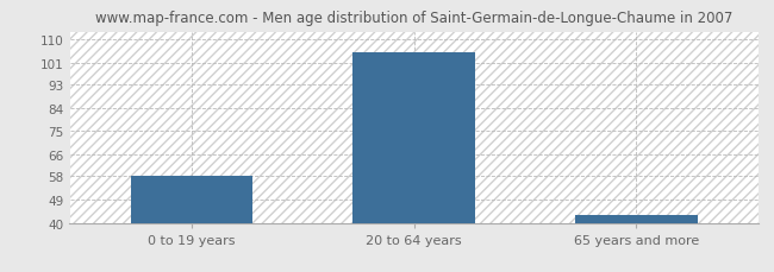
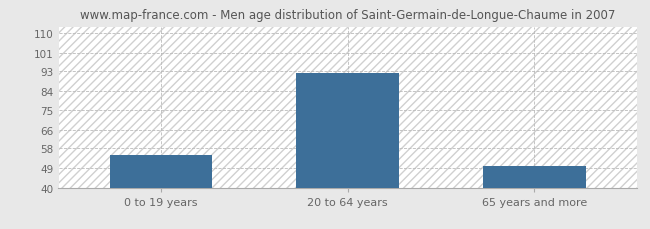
0 to 19 years: 58 -> 55
20 to 64 years: 105 -> 92
65 years and more: 43 -> 50
